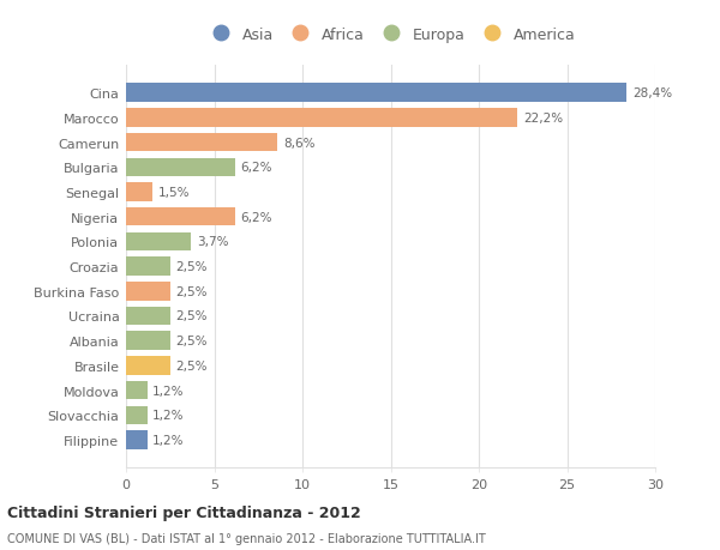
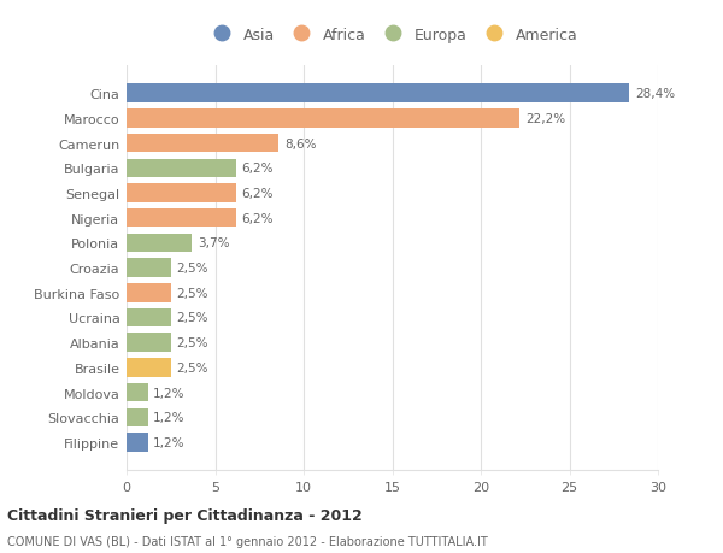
Senegal: 1,5% -> 6,2%
